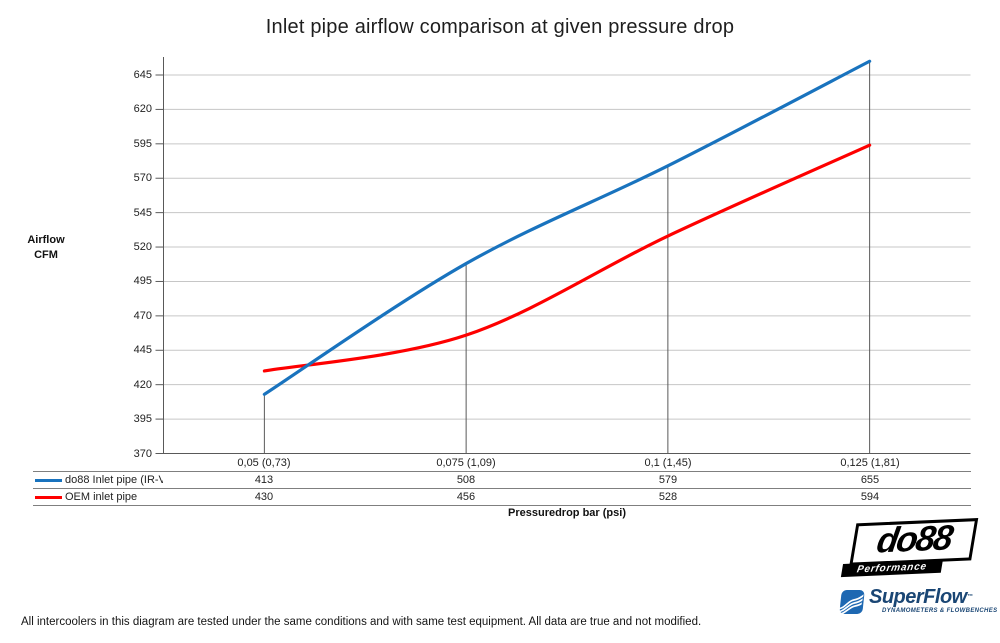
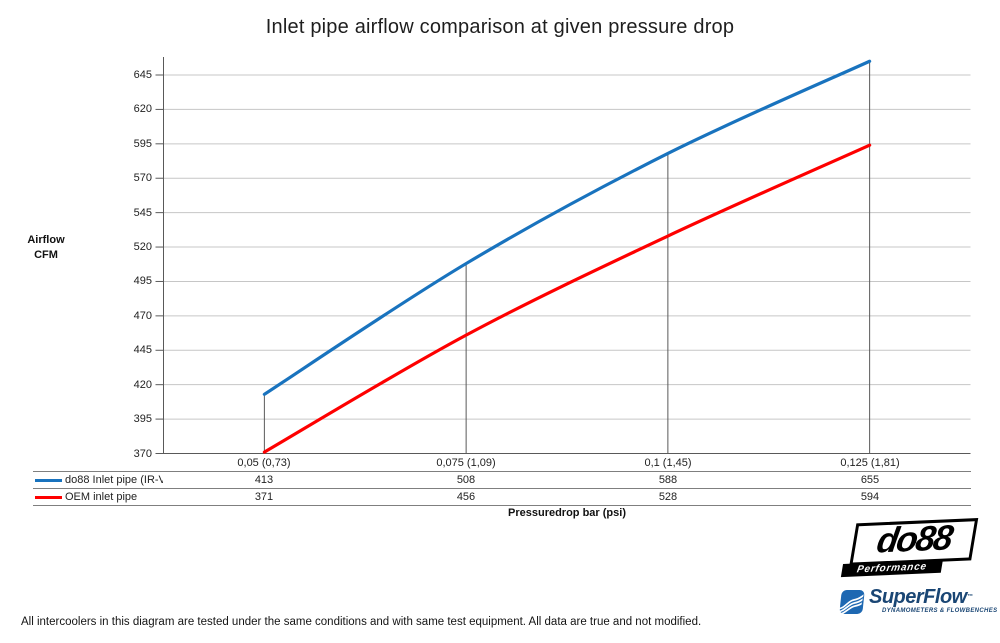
OEM inlet pipe/0,05 (0,73): 430 -> 371
do88 Inlet pipe (IR-V50)/0,1 (1,45): 579 -> 588
